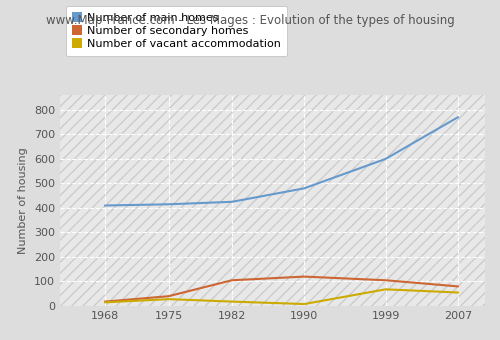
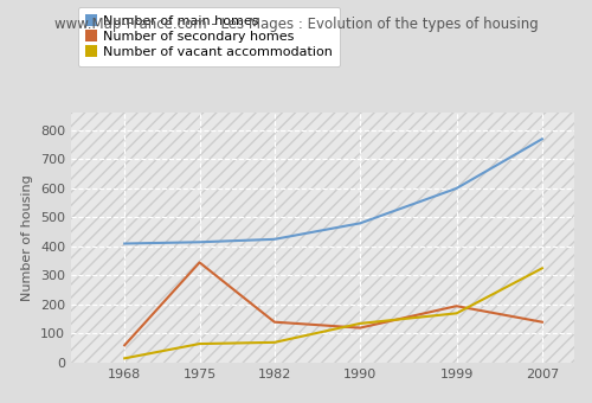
Number of secondary homes/1968: 18 -> 60
Number of secondary homes/1975: 40 -> 345
Number of vacant accommodation/1975: 28 -> 65
Number of secondary homes/1982: 105 -> 140
Number of vacant accommodation/1982: 18 -> 70
Number of vacant accommodation/1990: 8 -> 135
Number of secondary homes/1999: 105 -> 195
Number of vacant accommodation/1999: 68 -> 170
Number of secondary homes/2007: 80 -> 140
Number of vacant accommodation/2007: 55 -> 325
